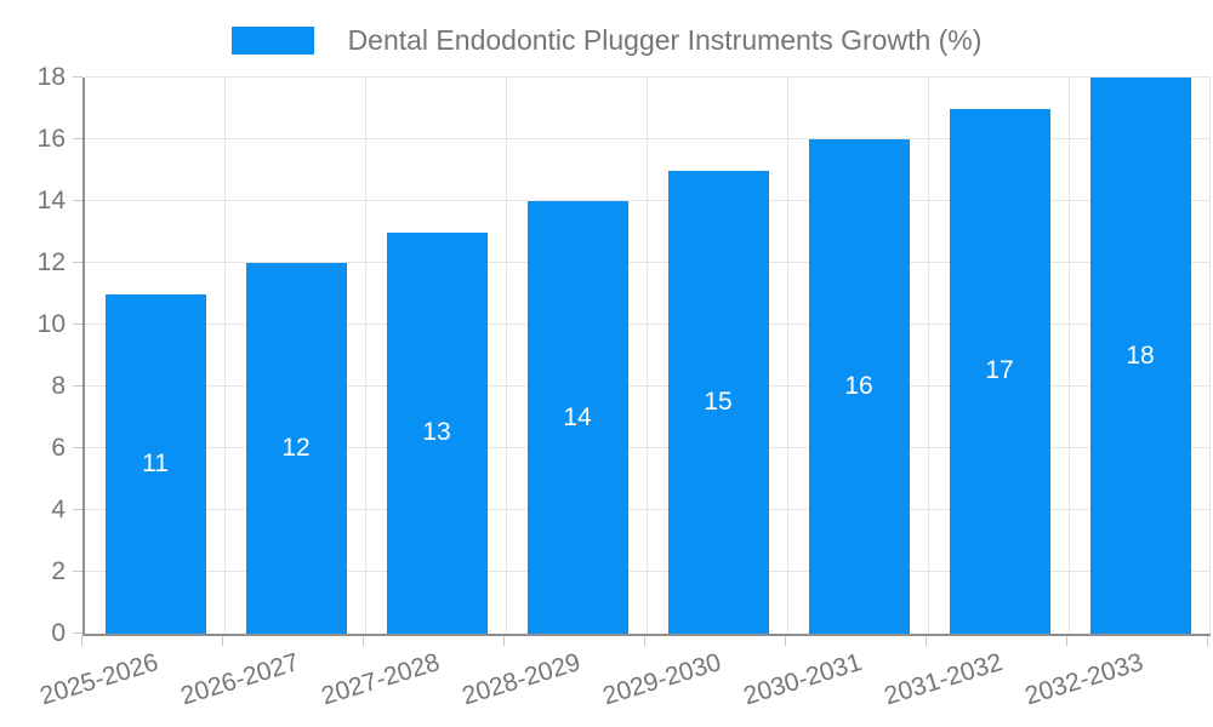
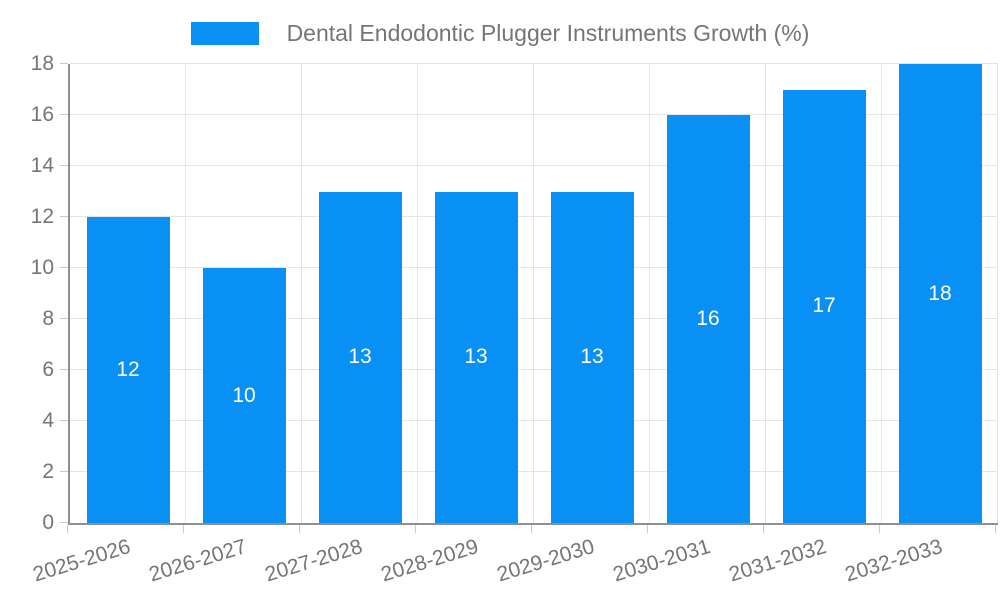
2025-2026: 11 -> 12
2026-2027: 12 -> 10
2028-2029: 14 -> 13
2029-2030: 15 -> 13
